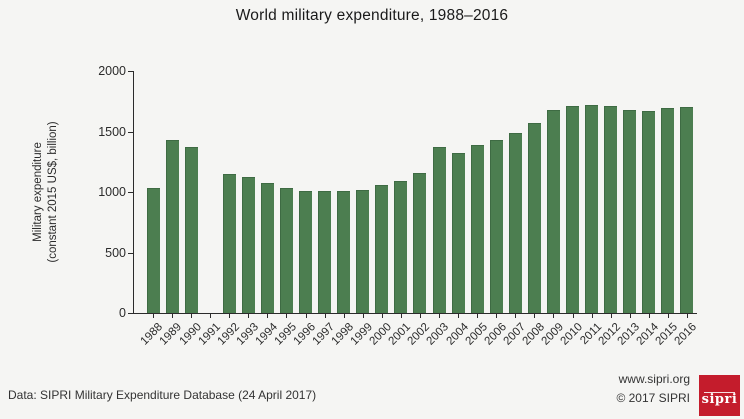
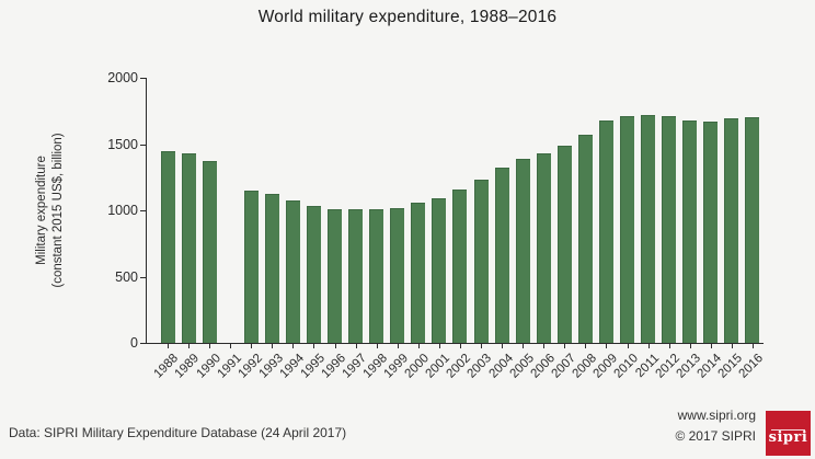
1988: 1030 -> 1450
2003: 1370 -> 1240
